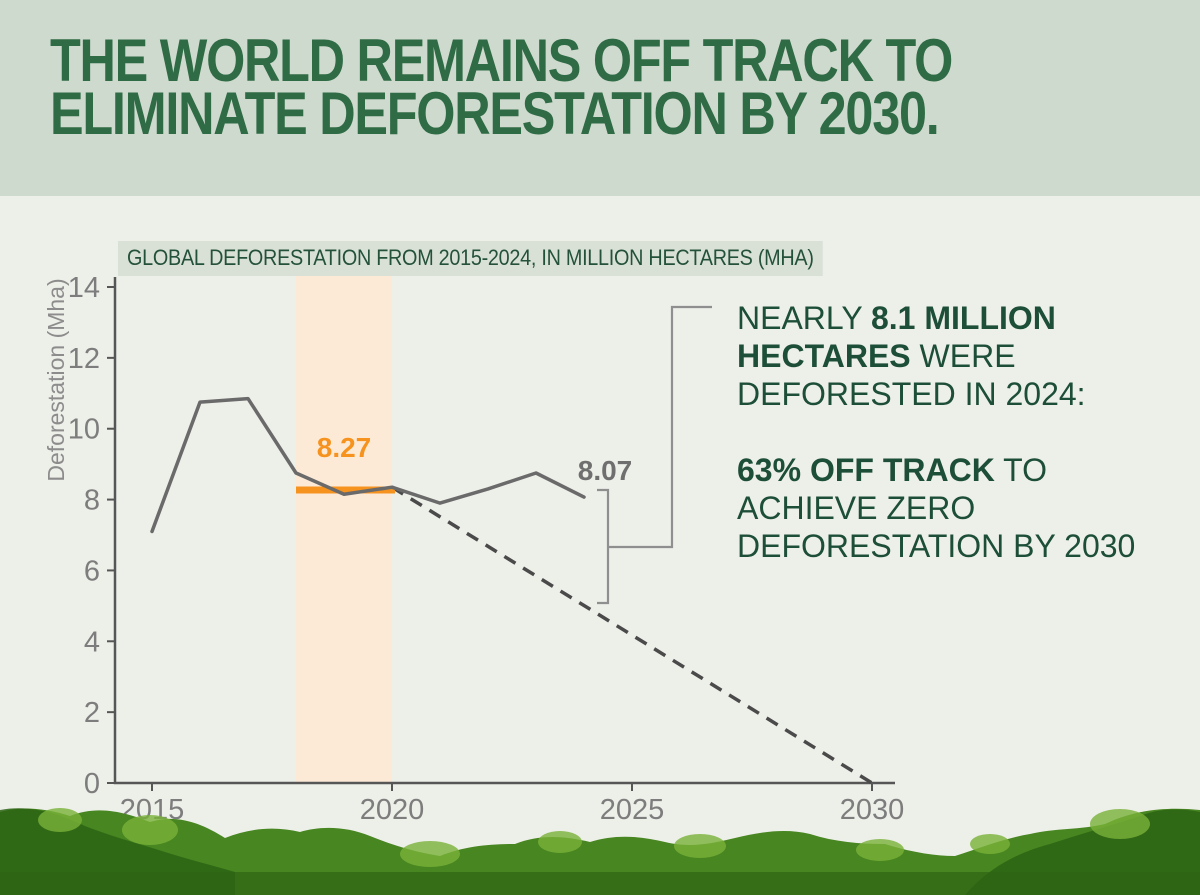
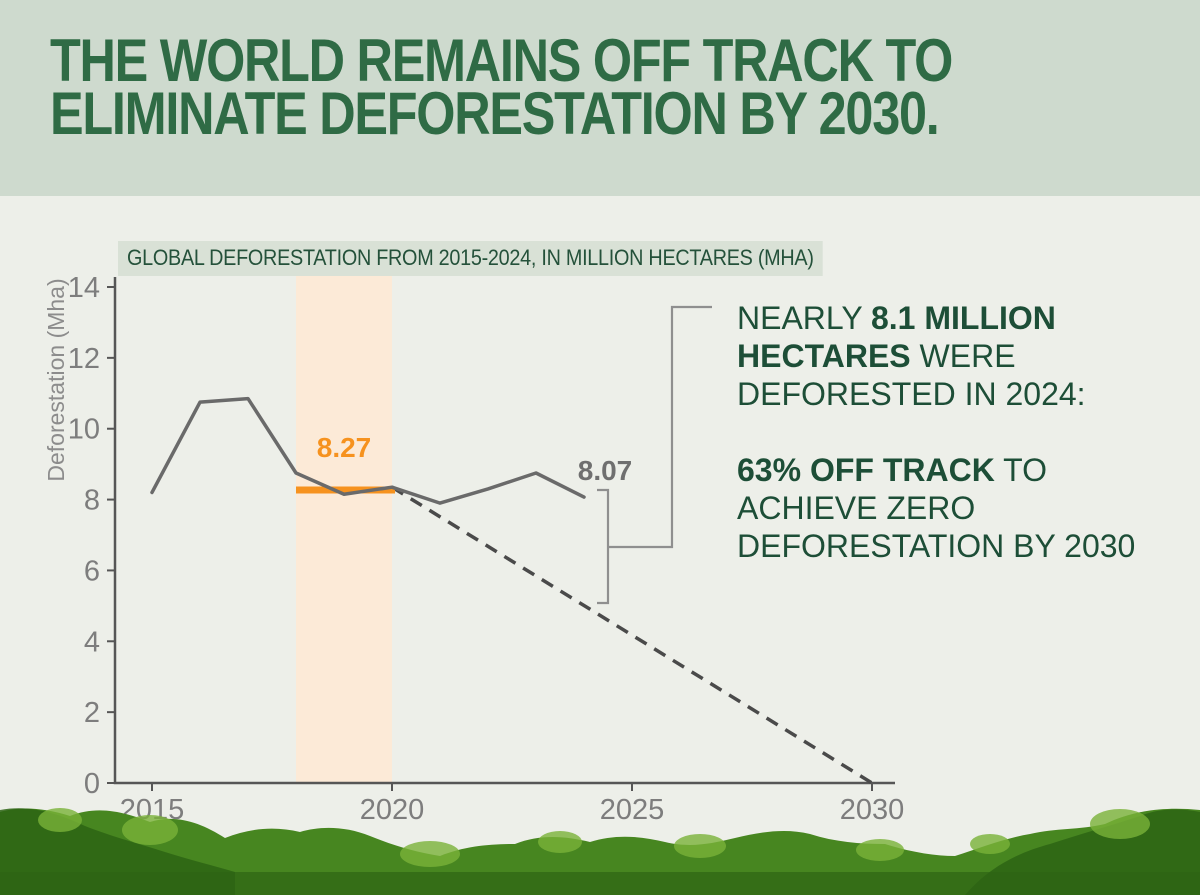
2015: 7.1 -> 8.2
